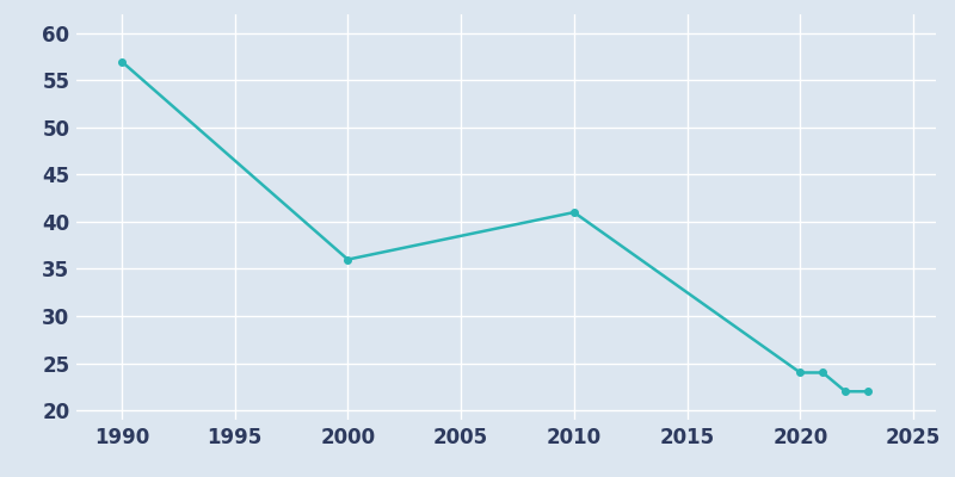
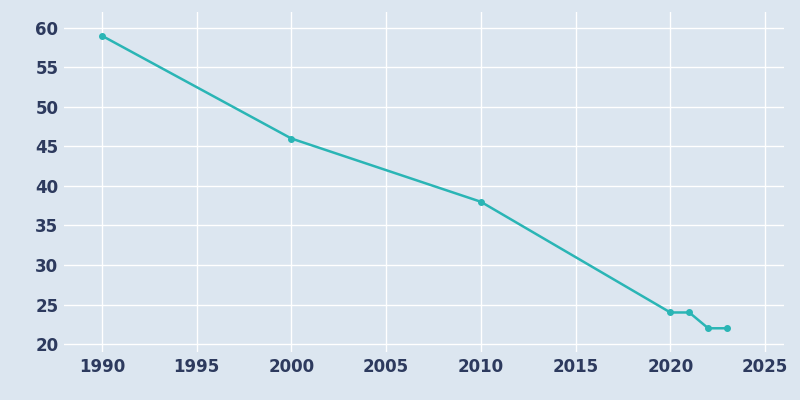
1990: 57 -> 59
2000: 36 -> 46
2010: 41 -> 38
